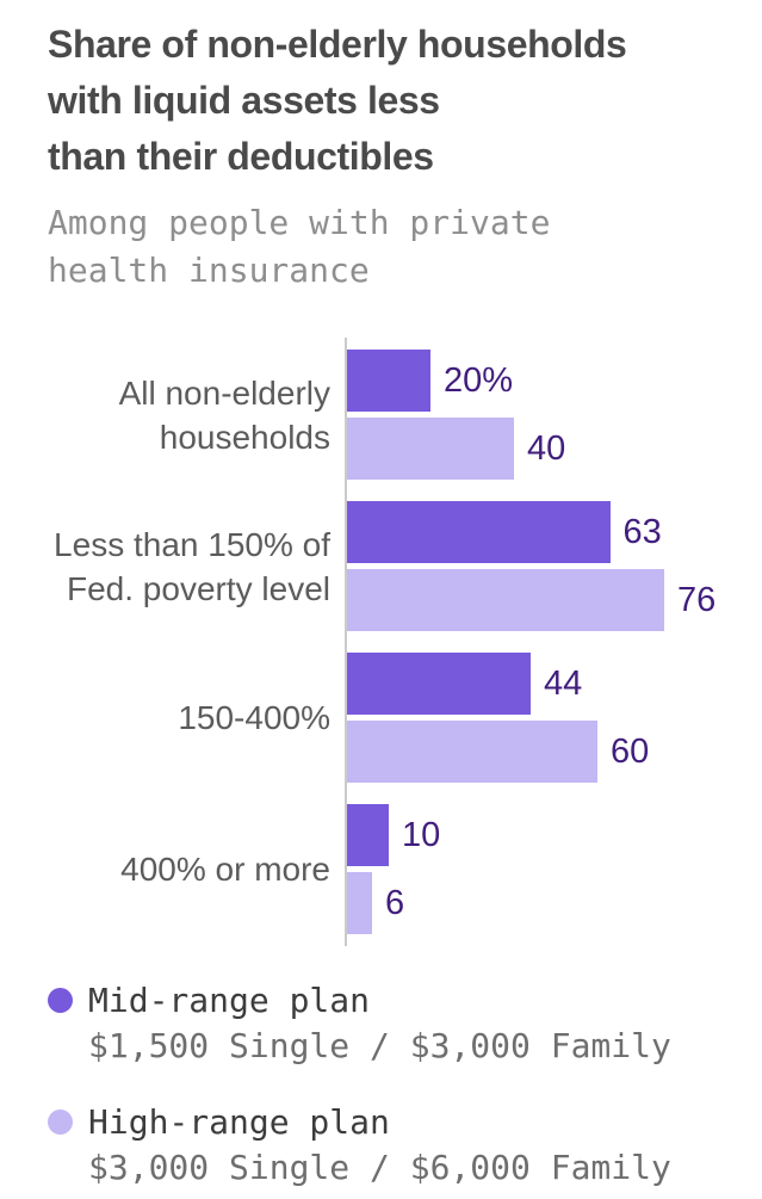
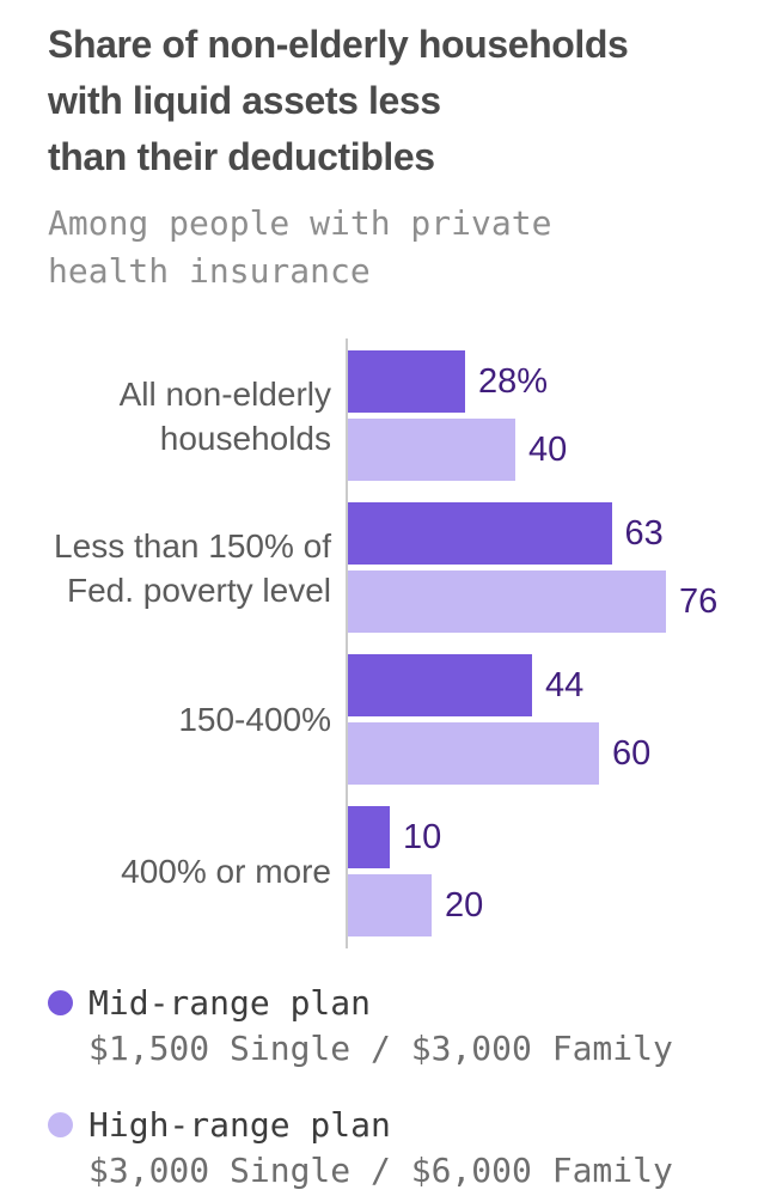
Mid-range plan/All non-elderly households: 20% -> 28%
High-range plan/400% or more: 6 -> 20
